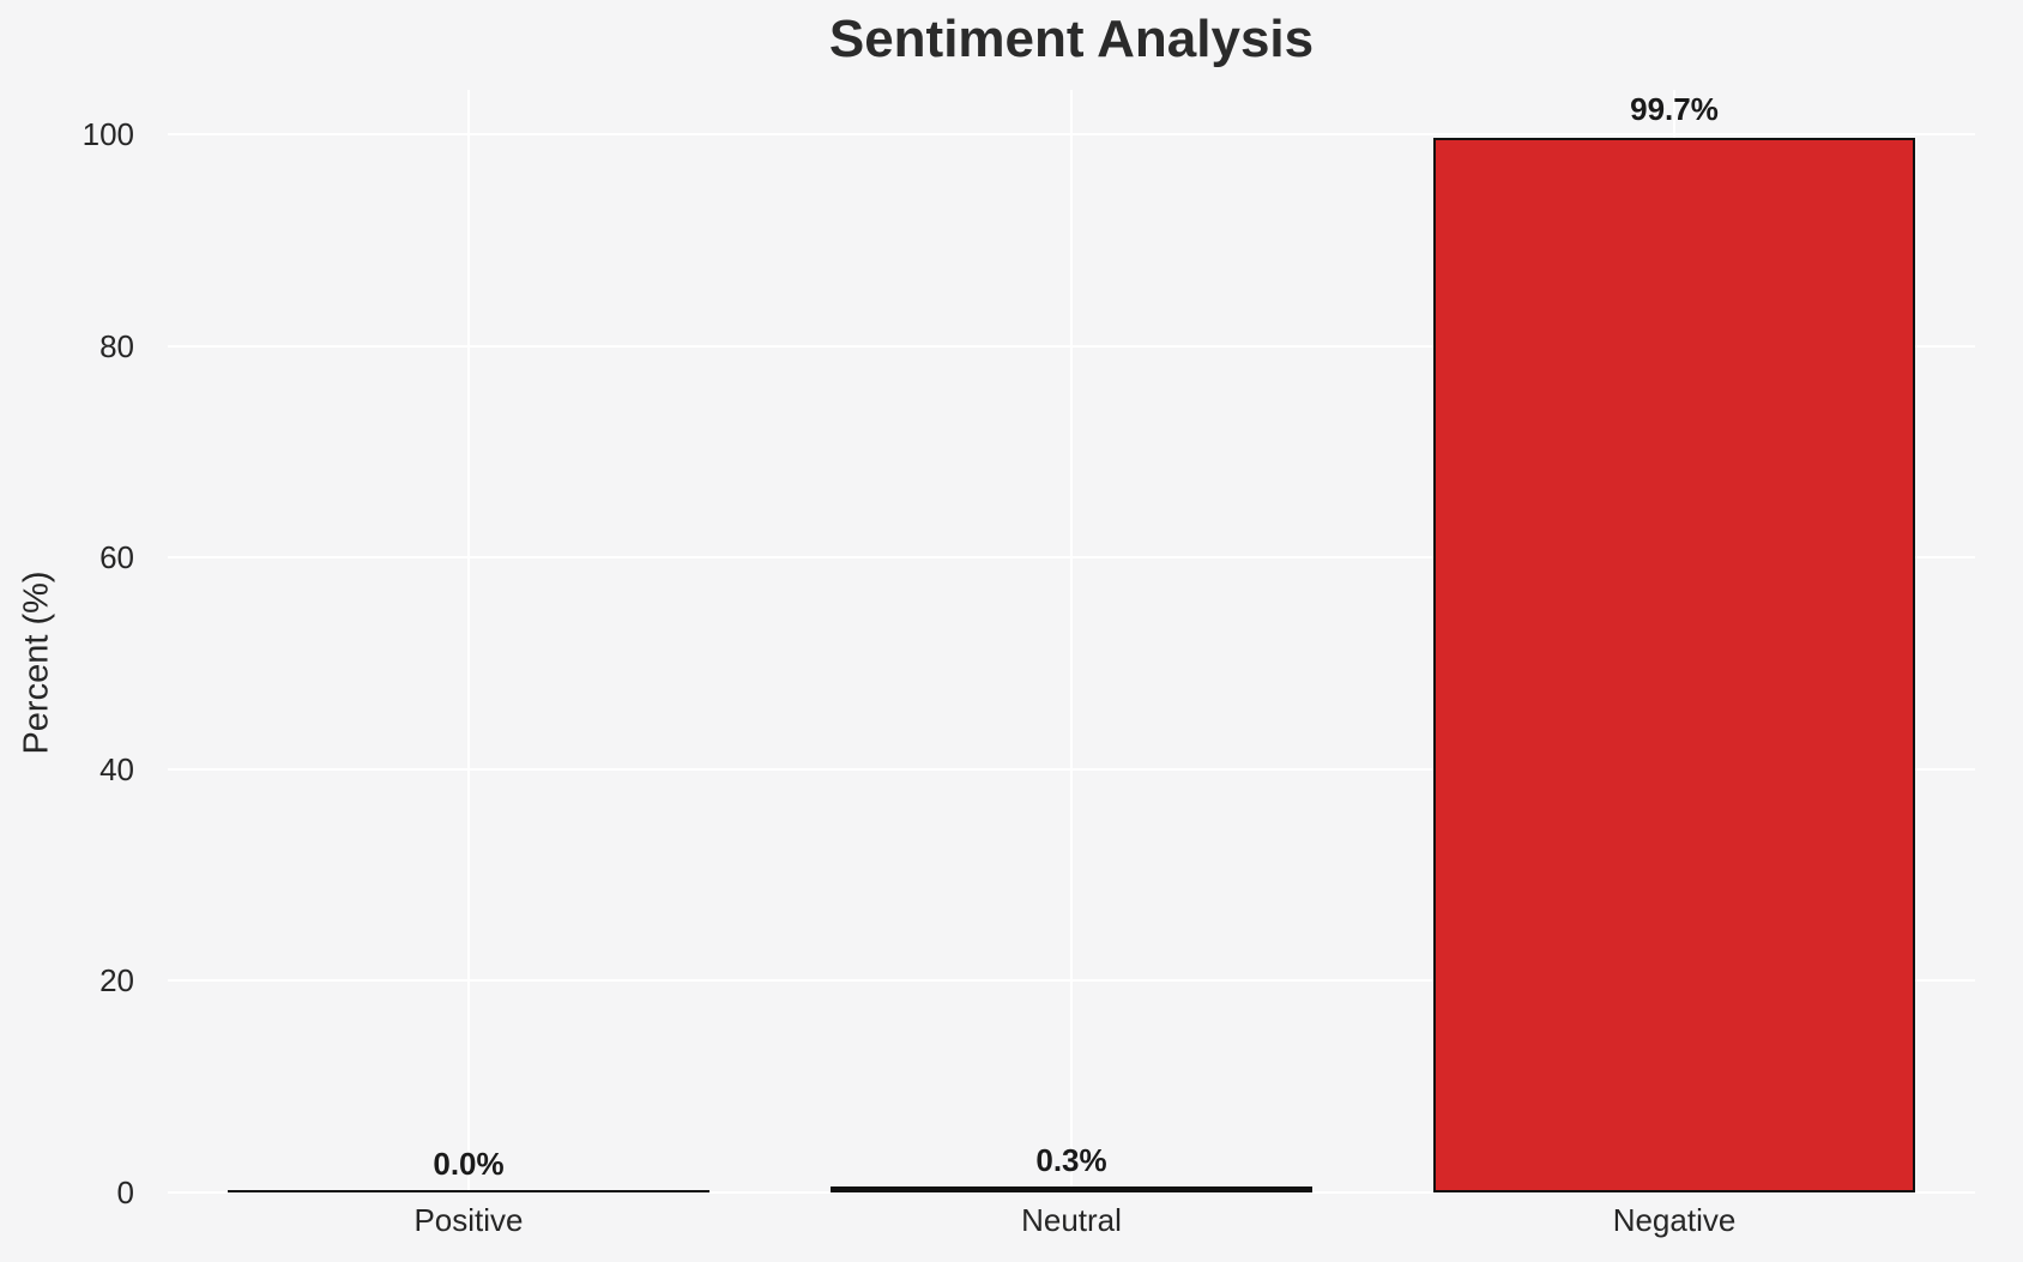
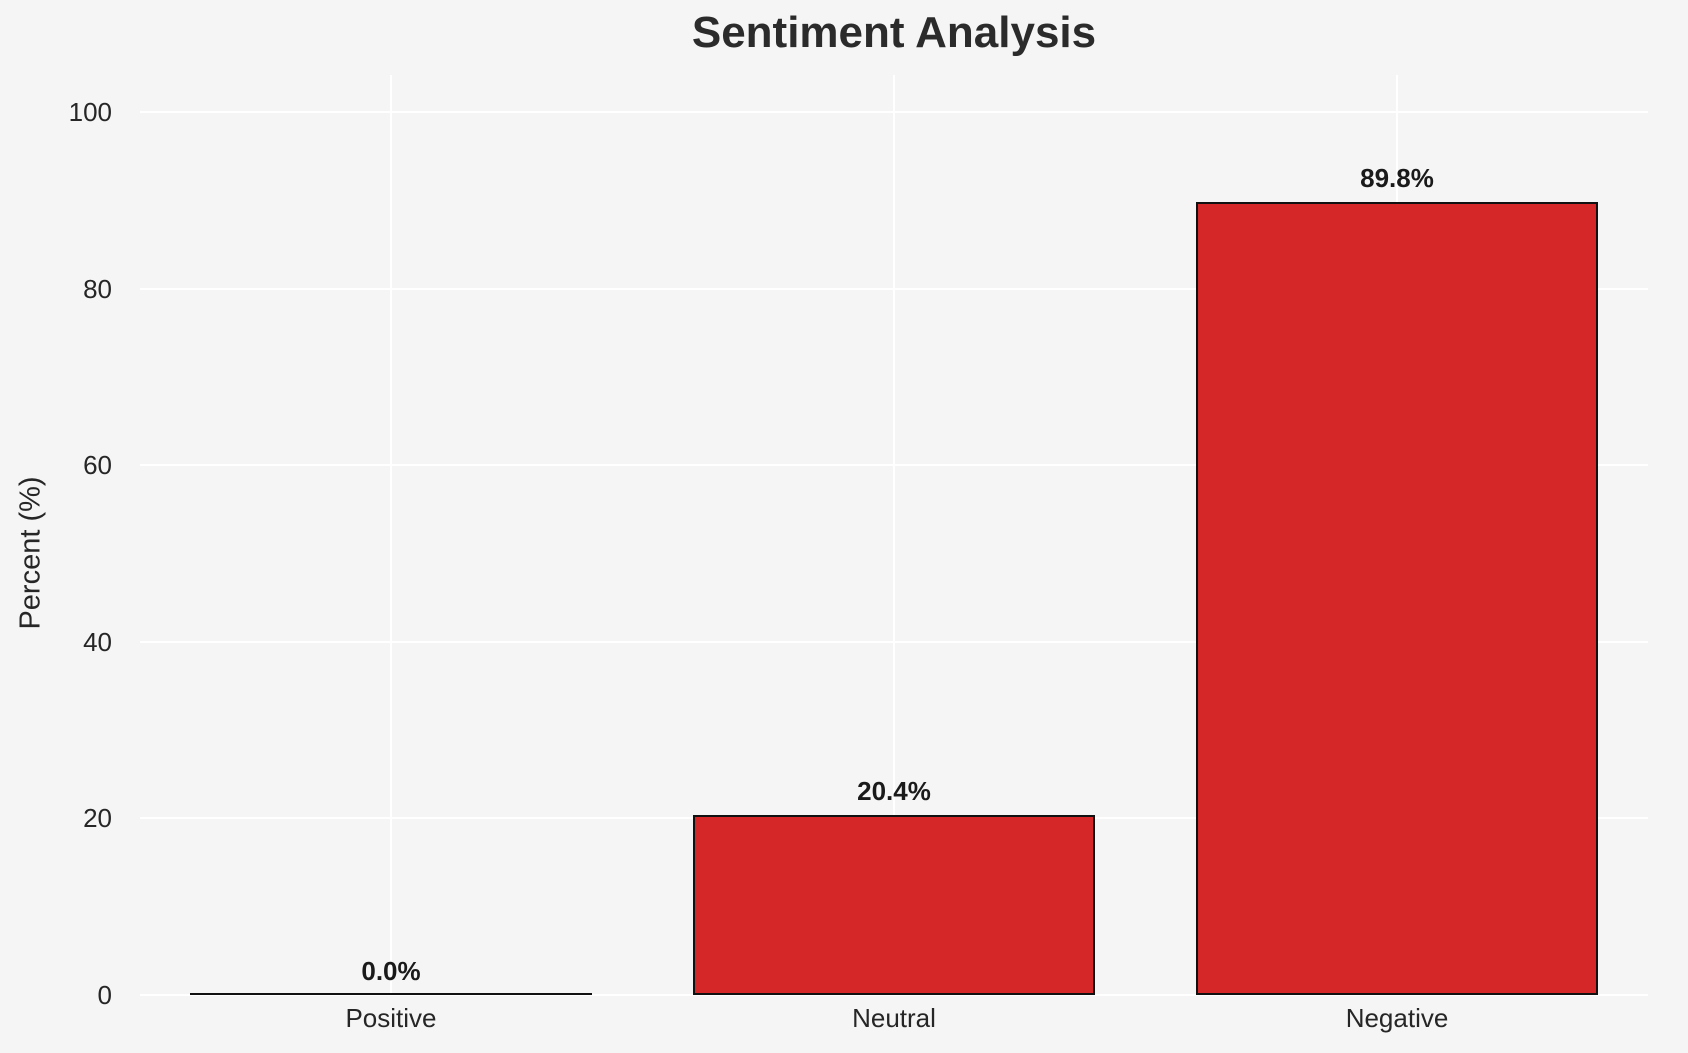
Neutral: 0.3% -> 20.4%
Negative: 99.7% -> 89.8%
